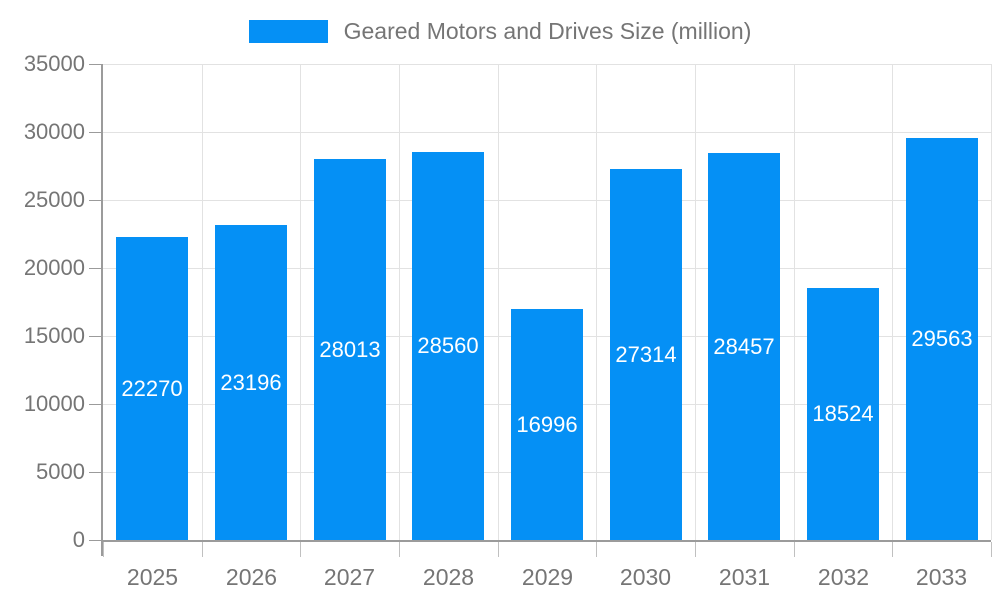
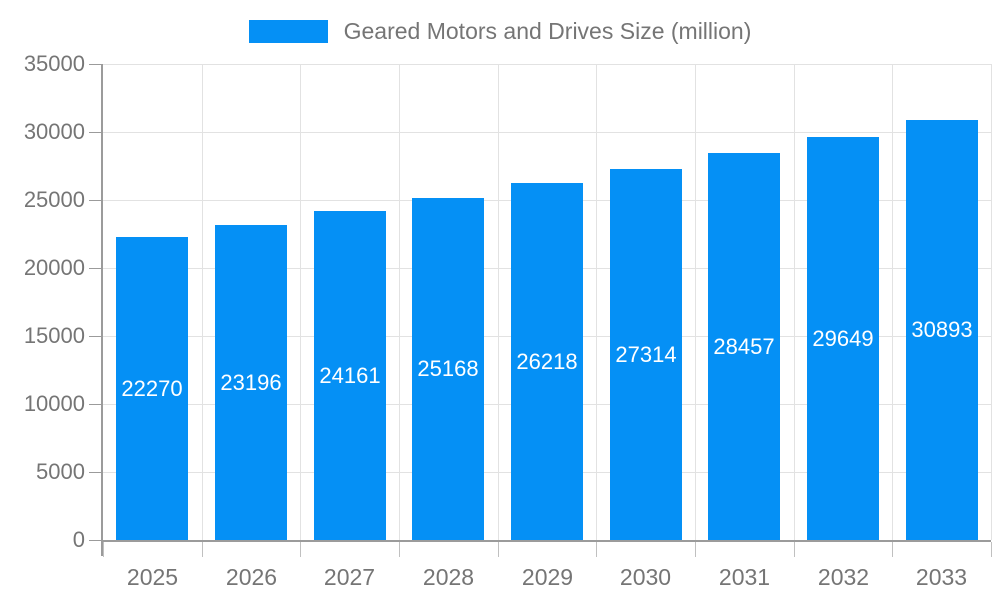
2027: 28013 -> 24161
2028: 28560 -> 25168
2029: 16996 -> 26218
2032: 18524 -> 29649
2033: 29563 -> 30893
